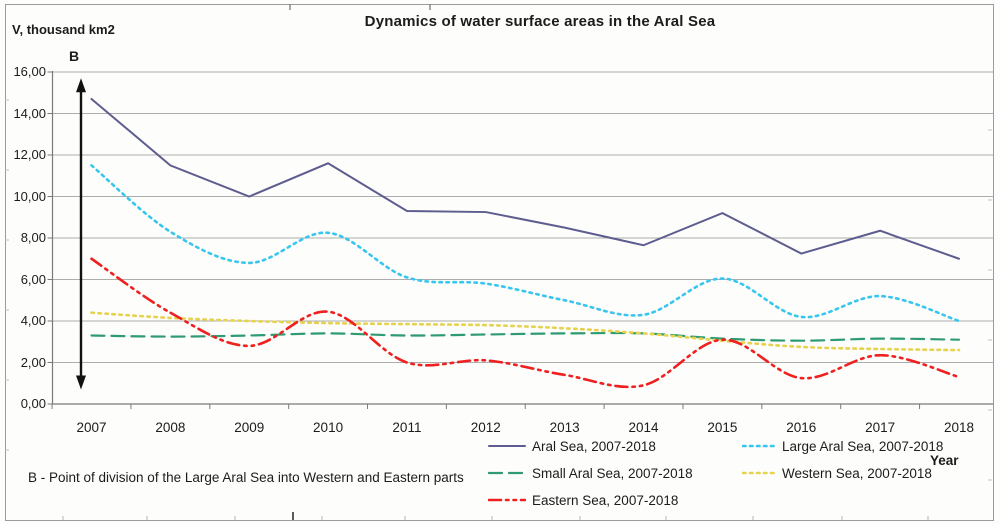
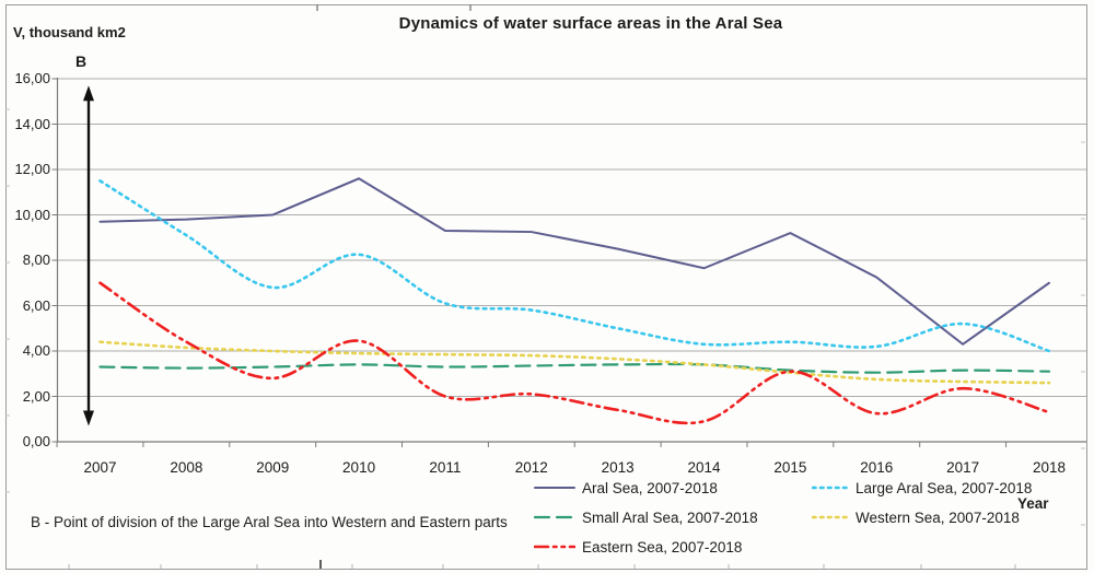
Aral Sea, 2007-2018/2007: 14,7 -> 9,7
Aral Sea, 2007-2018/2008: 11,5 -> 9,8
Large Aral Sea, 2007-2018/2008: 8,3 -> 9,1
Large Aral Sea, 2007-2018/2015: 6,0 -> 4,4
Aral Sea, 2007-2018/2017: 8,3 -> 4,3
